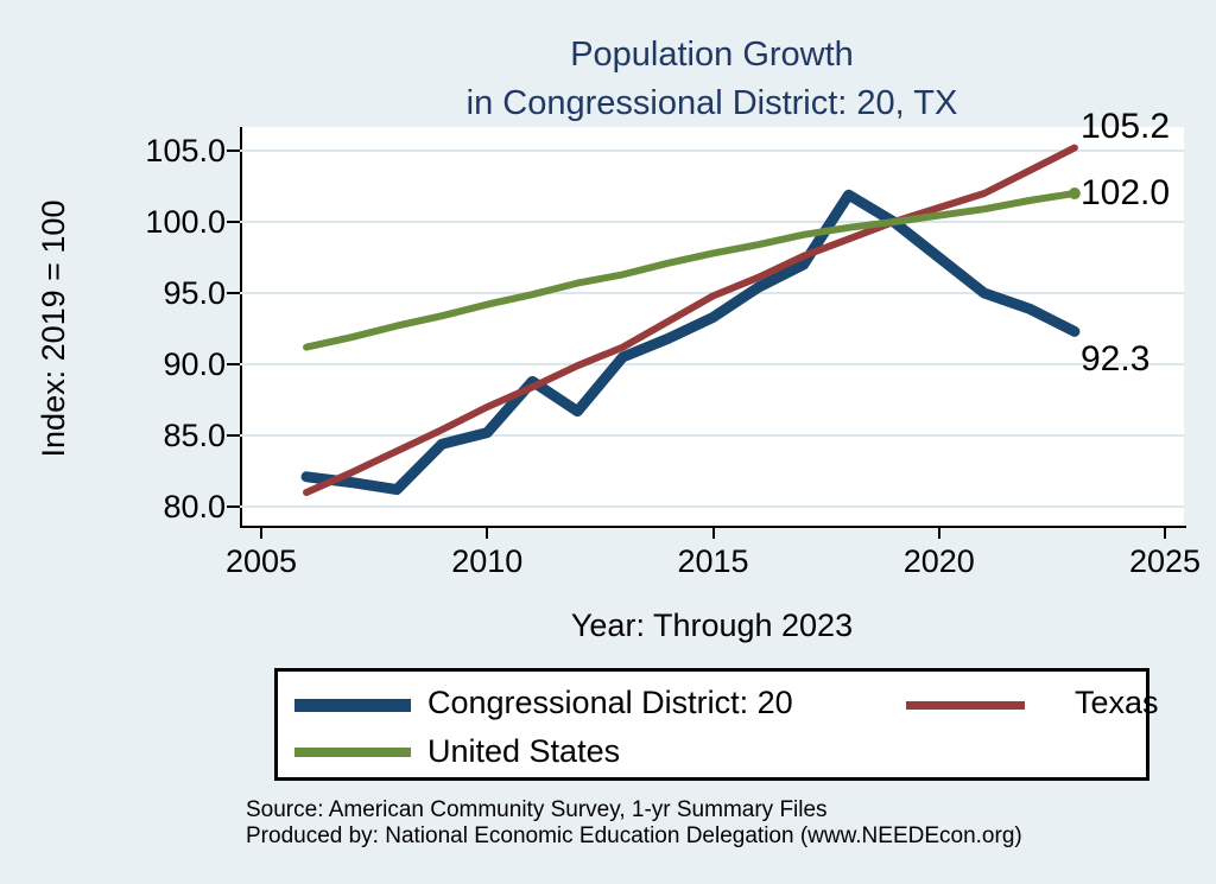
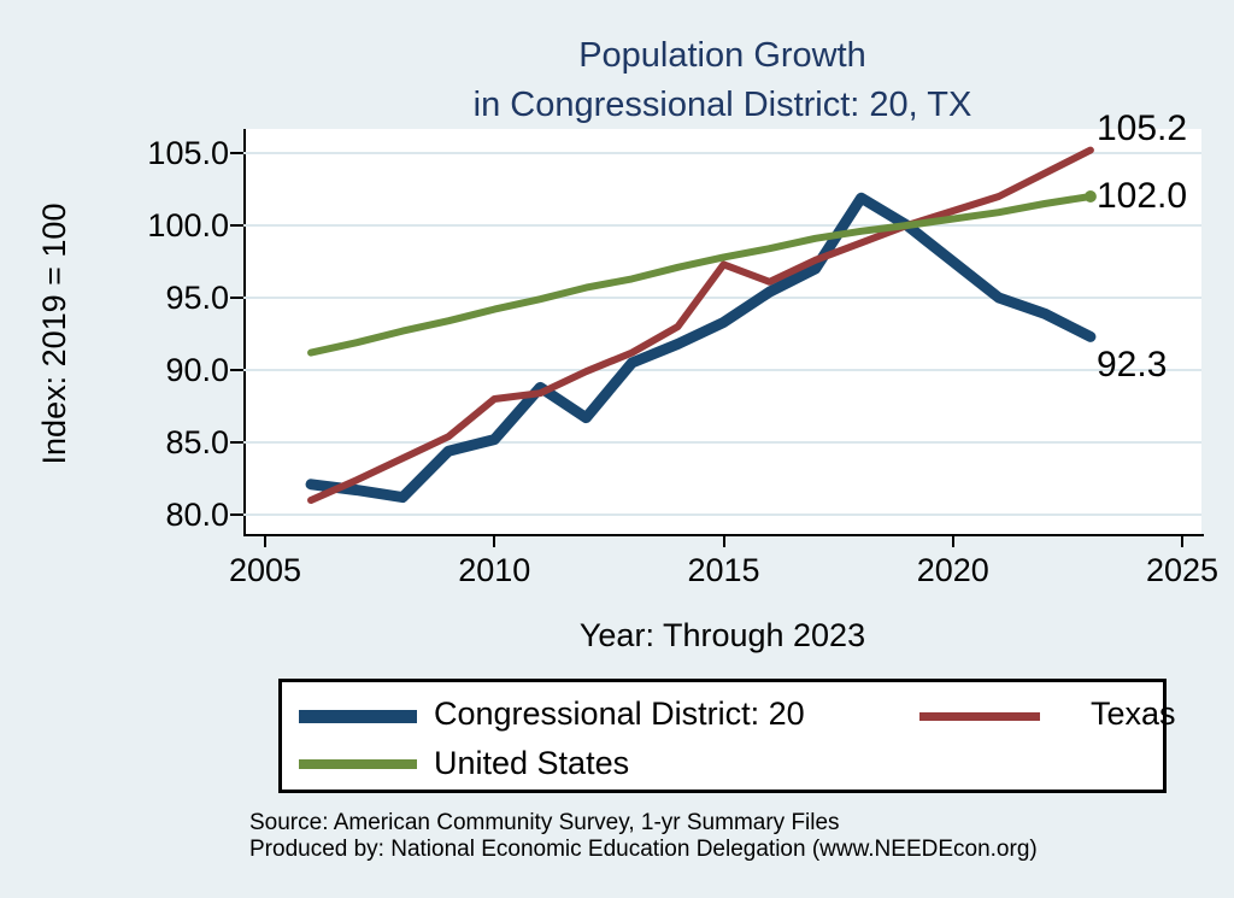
Texas/2010: 87.0 -> 88.0
Texas/2015: 94.8 -> 97.3
